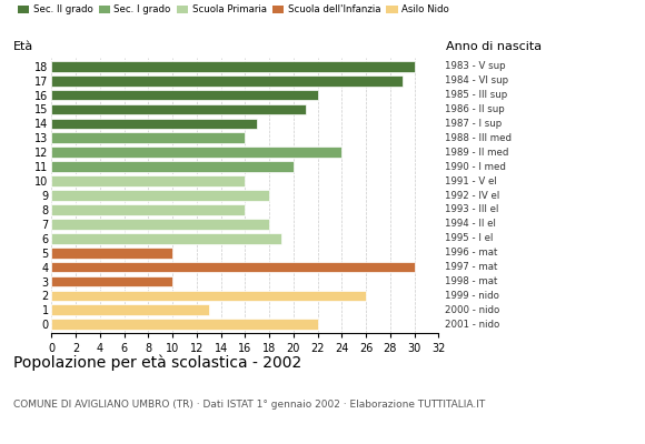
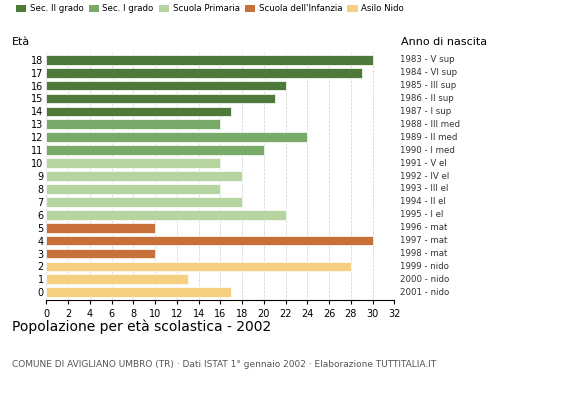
6: 19 -> 22
2: 26 -> 28
0: 22 -> 17
